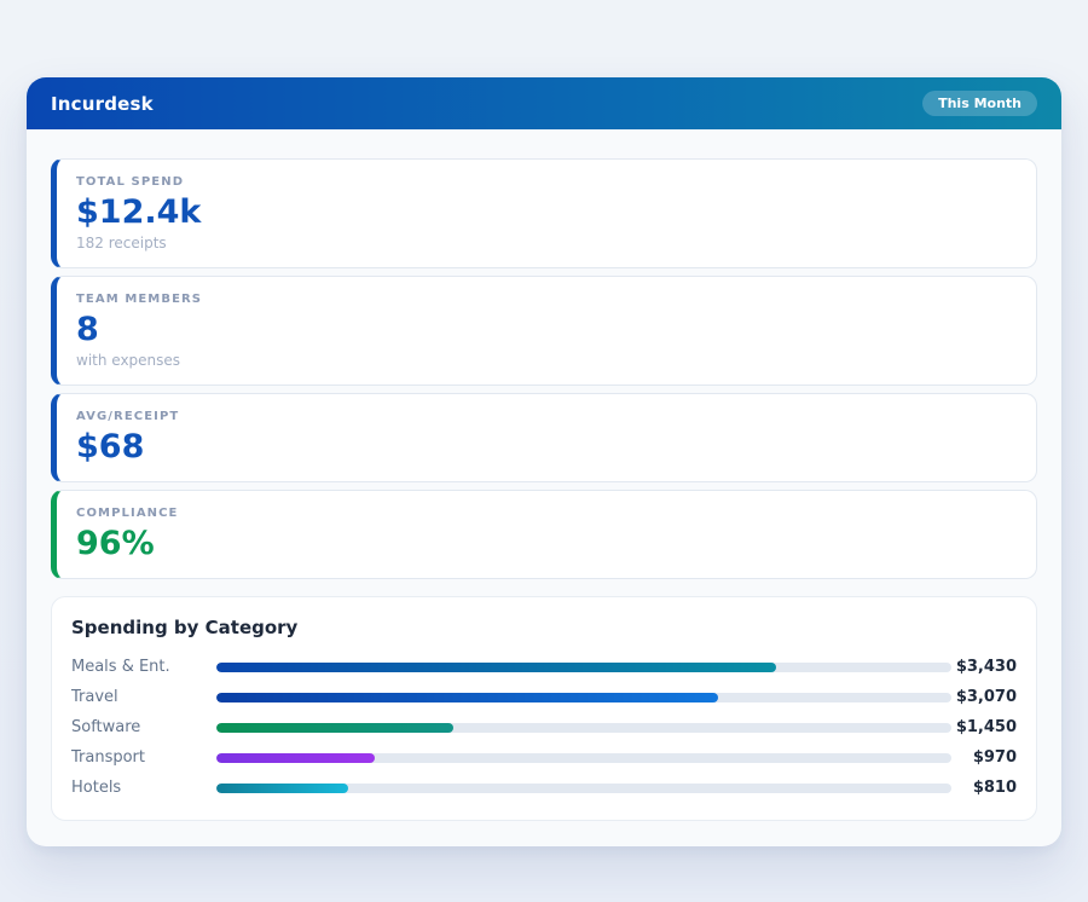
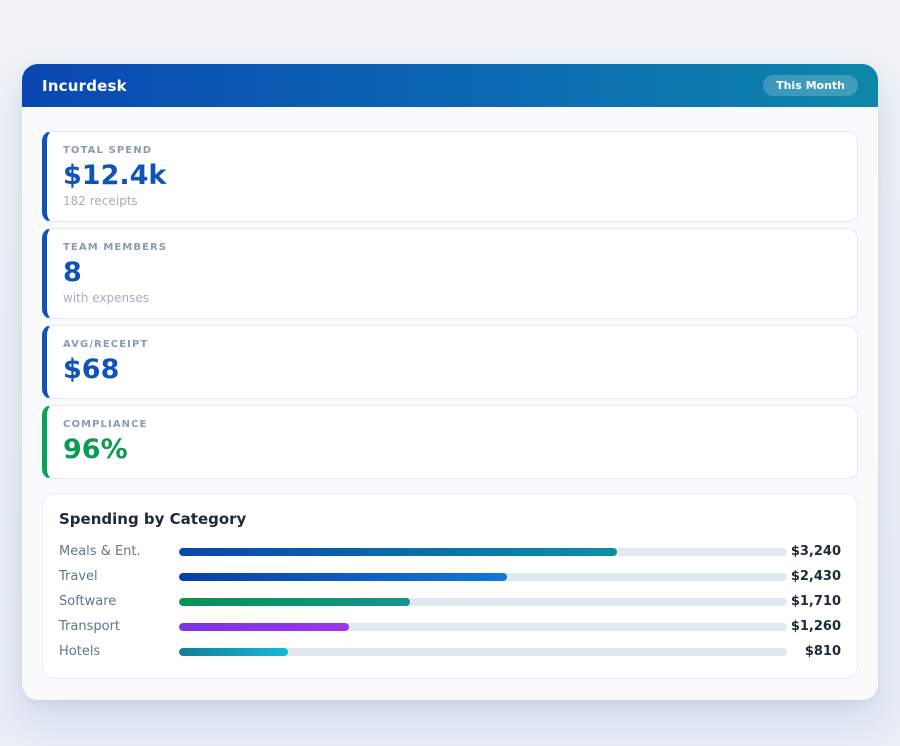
Meals & Ent.: $3,430 -> $3,240
Travel: $3,070 -> $2,430
Software: $1,450 -> $1,710
Transport: $970 -> $1,260
